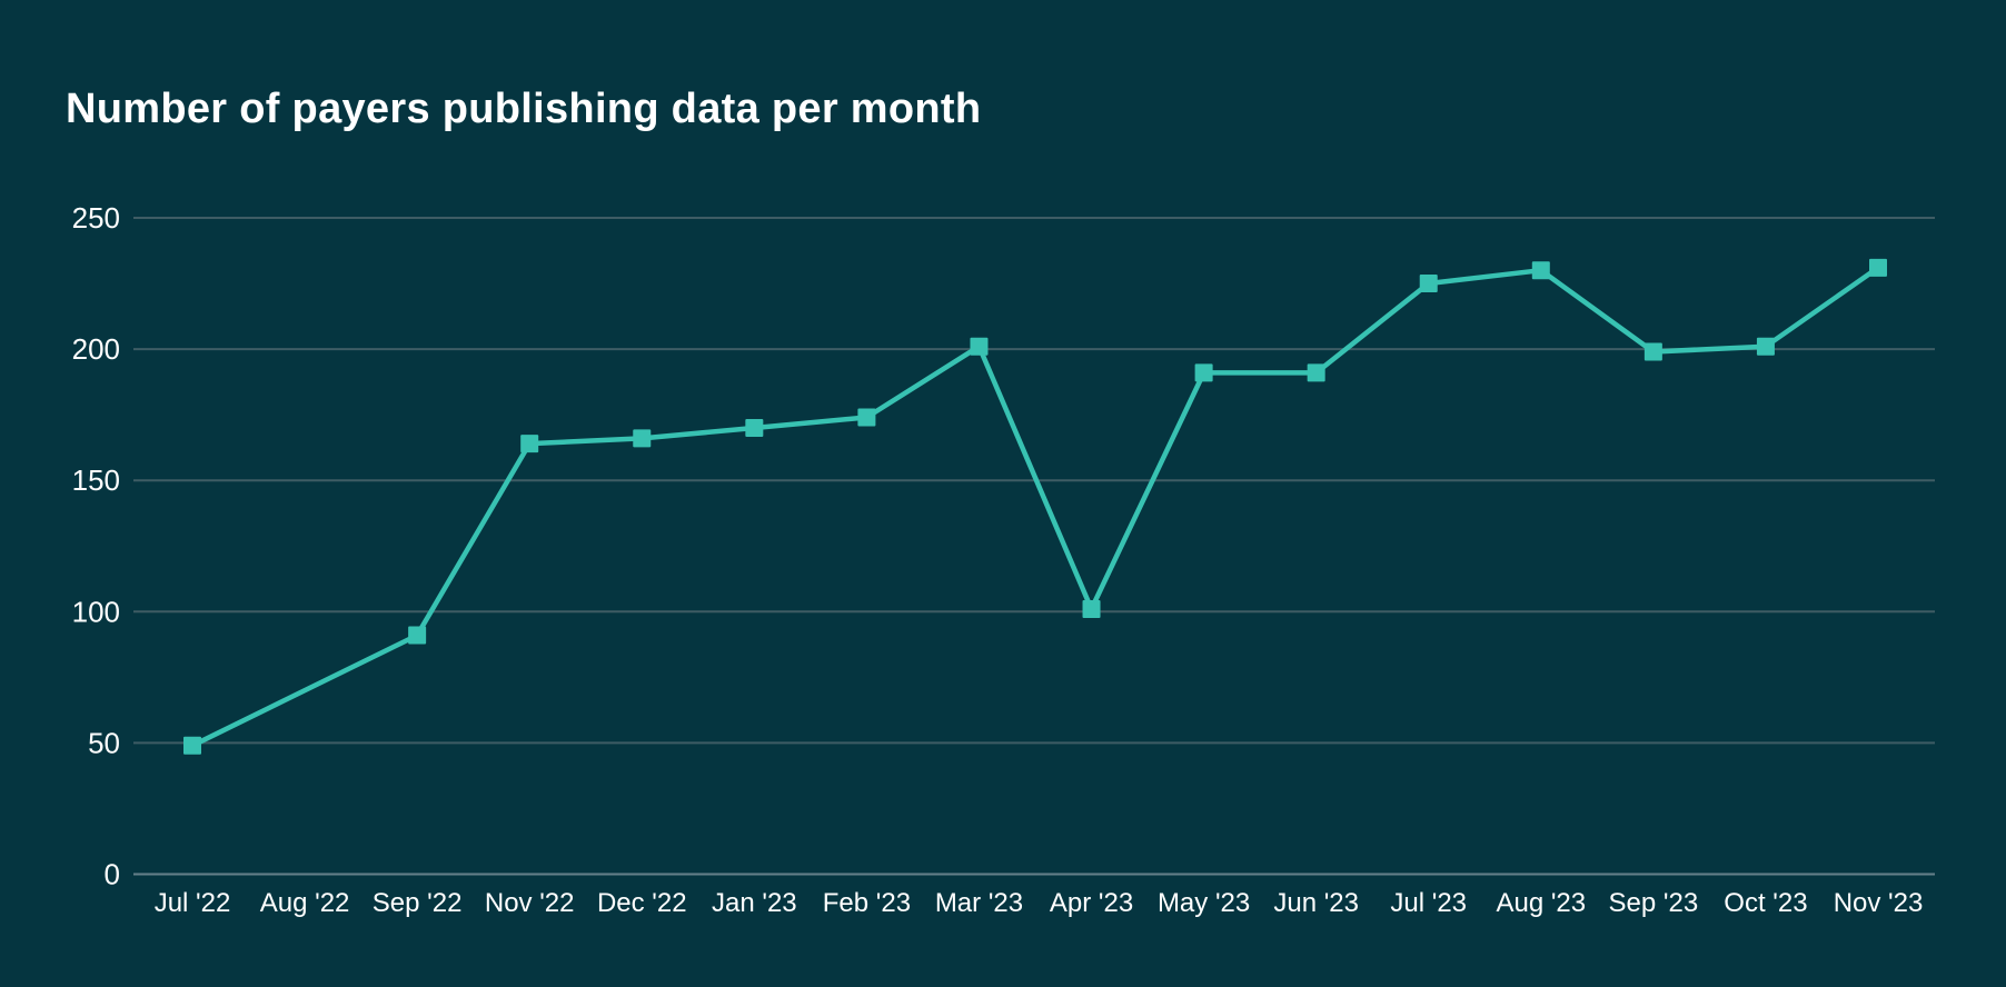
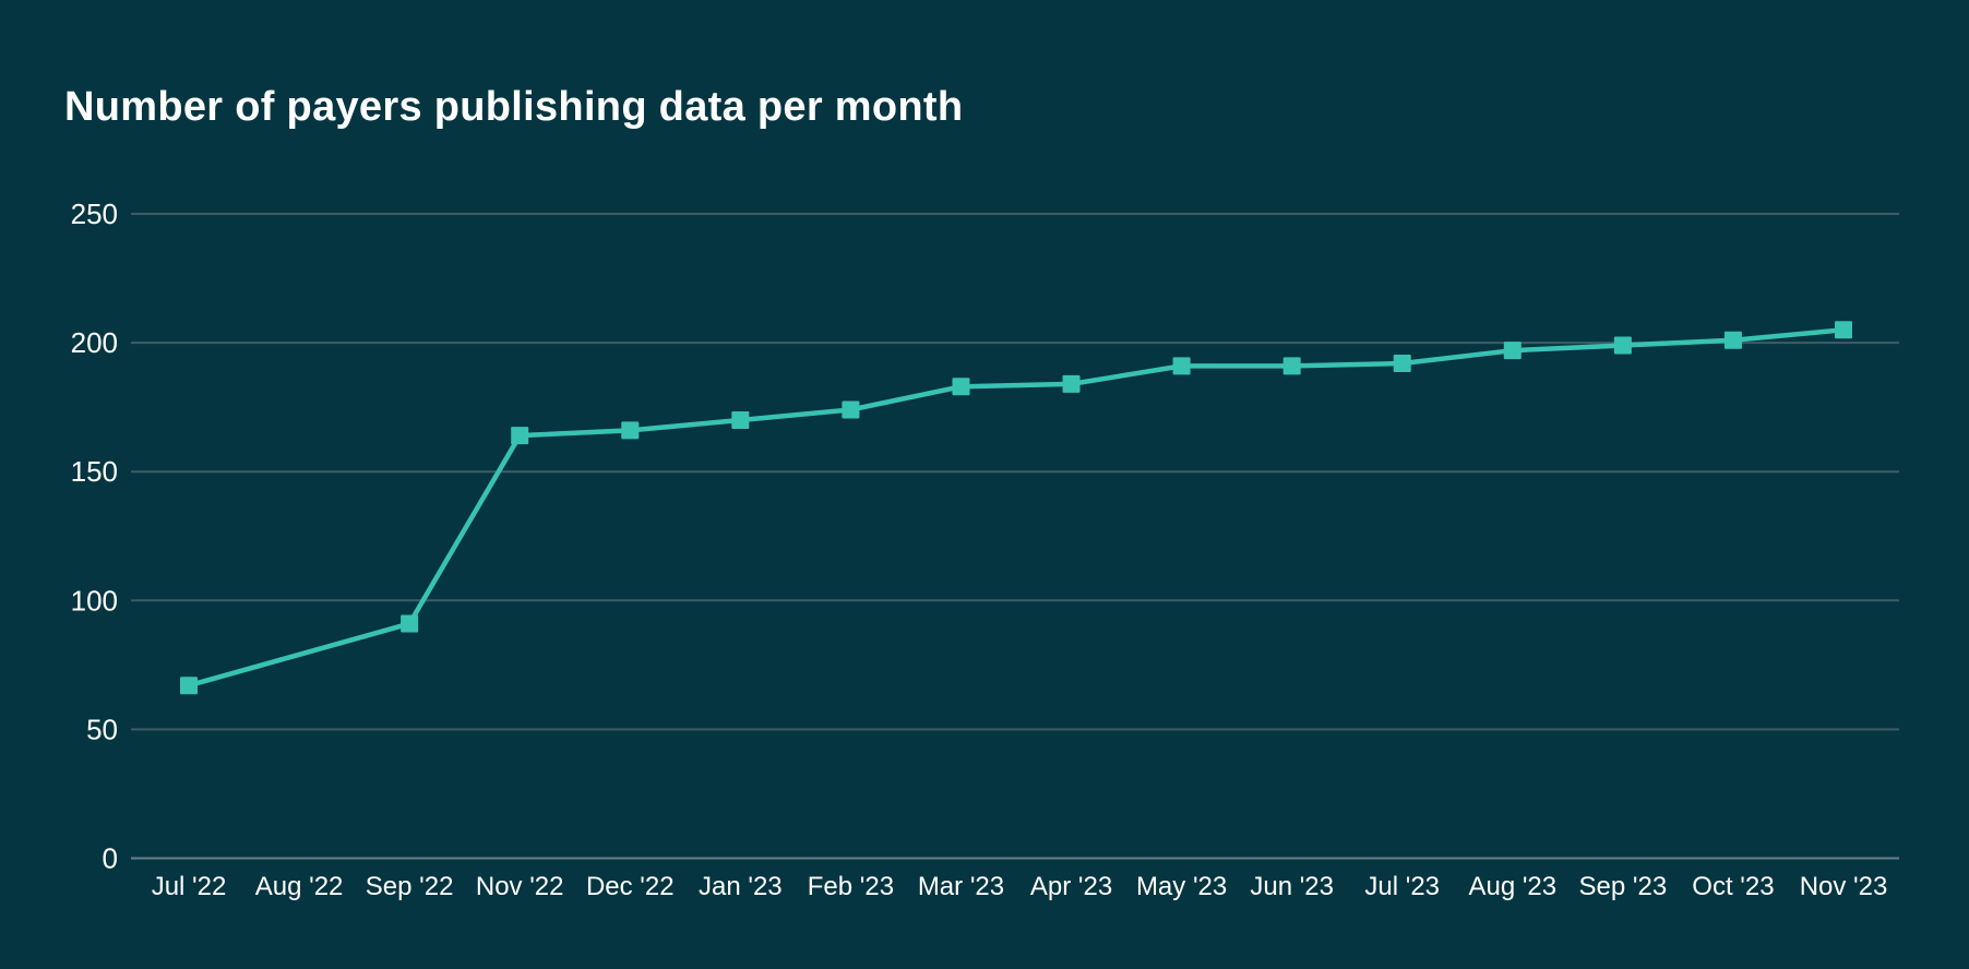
Jul '22: 49 -> 67
Mar '23: 201 -> 183
Apr '23: 101 -> 184
Jul '23: 225 -> 192
Aug '23: 230 -> 197
Nov '23: 231 -> 205
